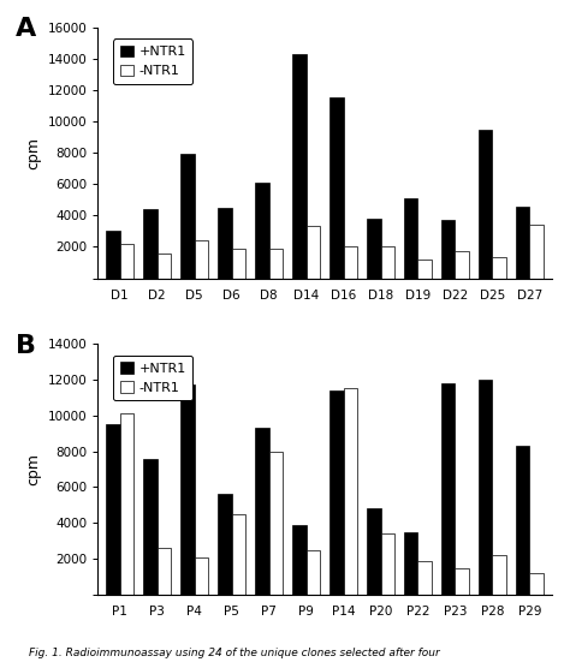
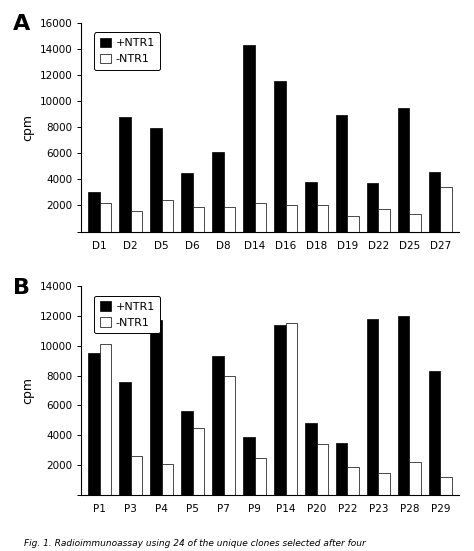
+NTR1/D2: 4400 -> 8800
-NTR1/D14: 3300 -> 2200
+NTR1/D19: 5100 -> 8900
